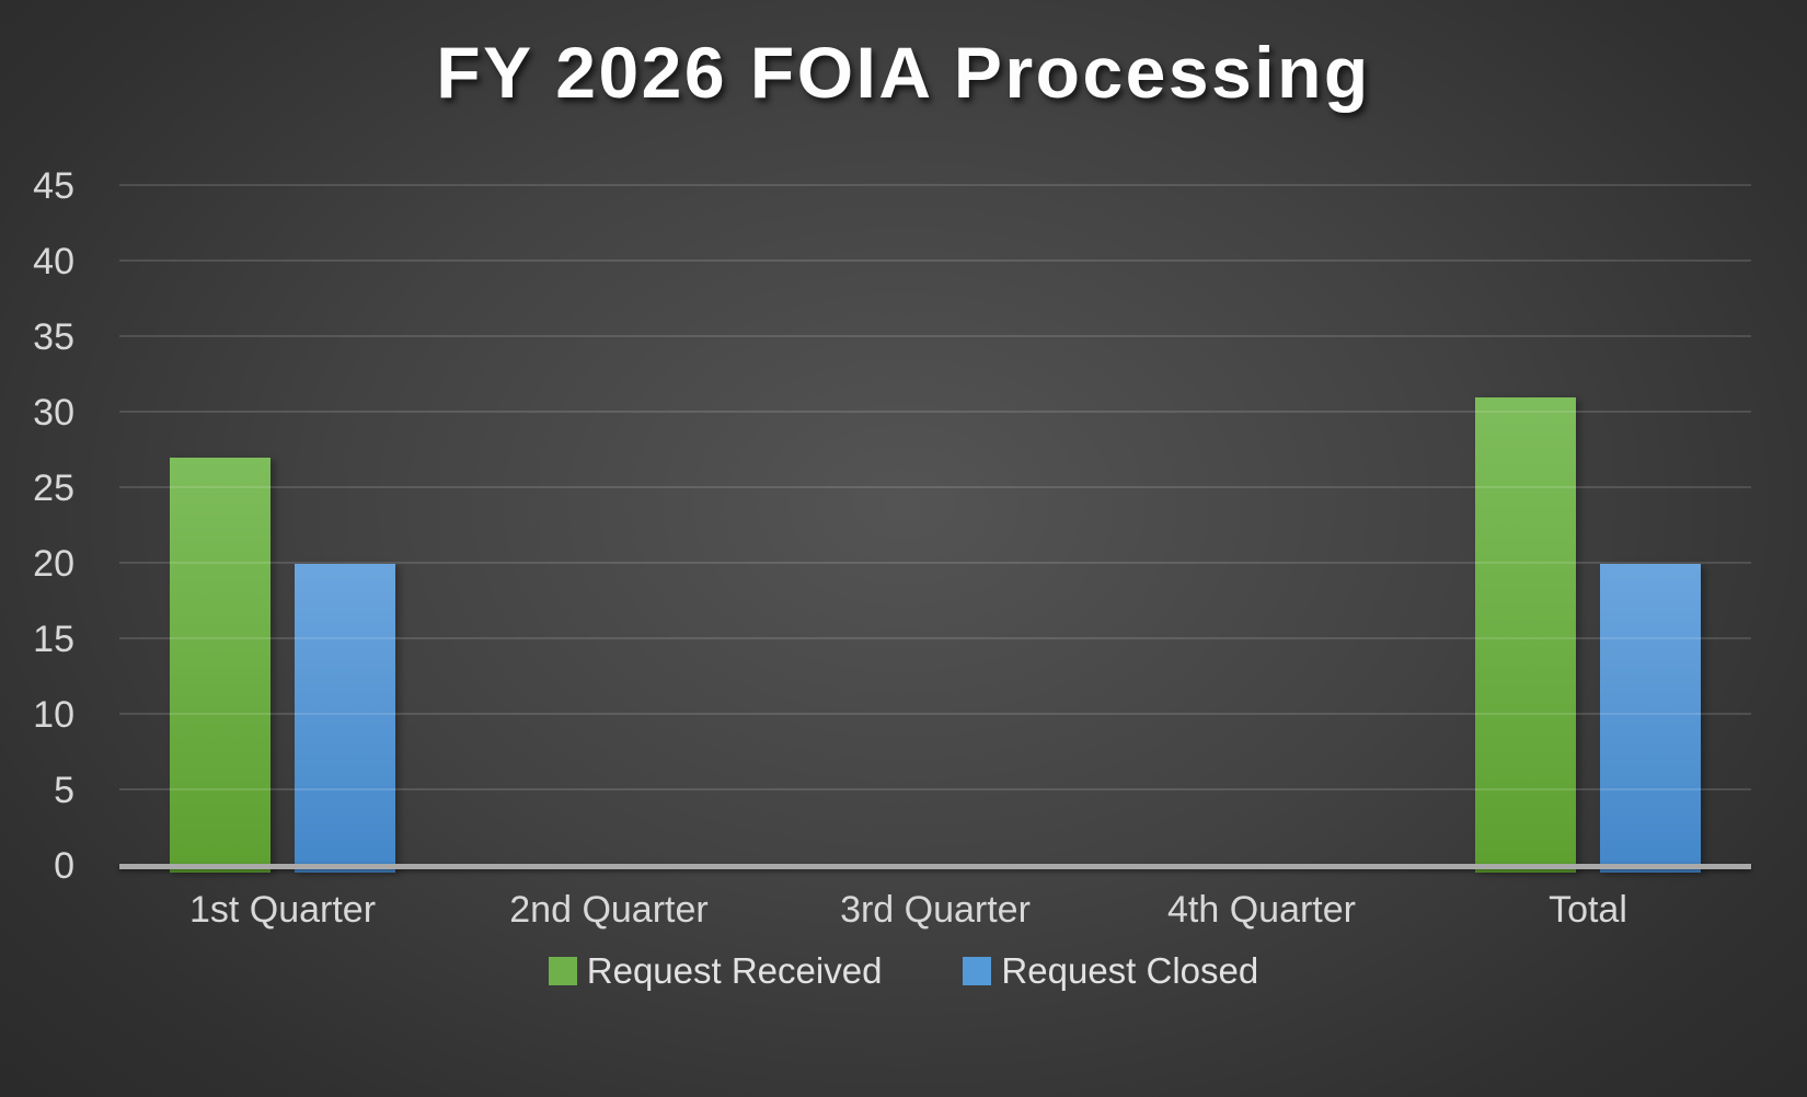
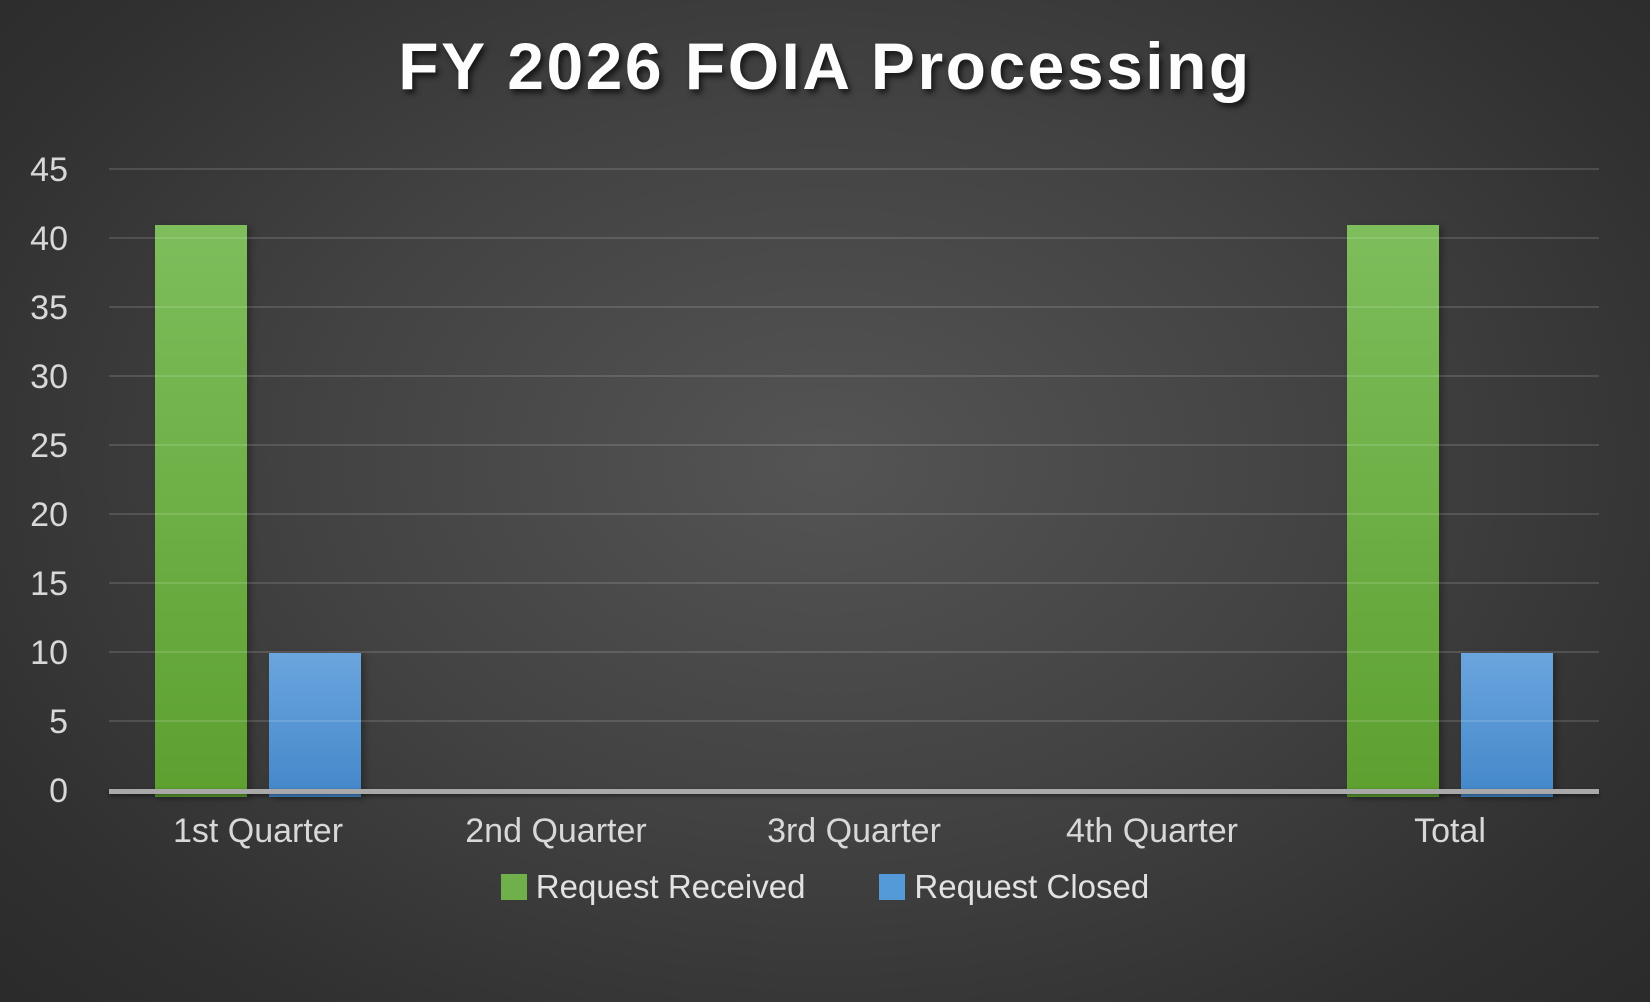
Request Received/1st Quarter: 27 -> 41
Request Closed/1st Quarter: 20 -> 10
Request Received/Total: 31 -> 41
Request Closed/Total: 20 -> 10
